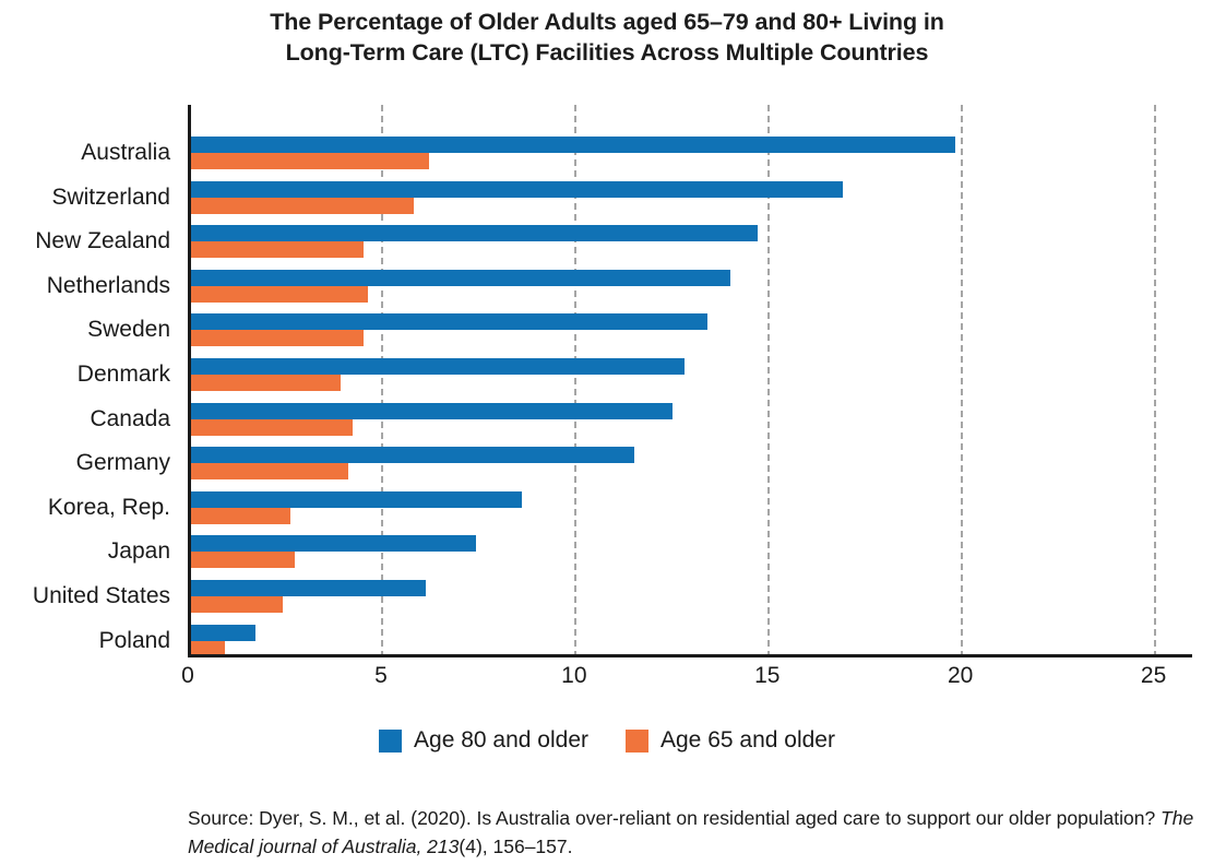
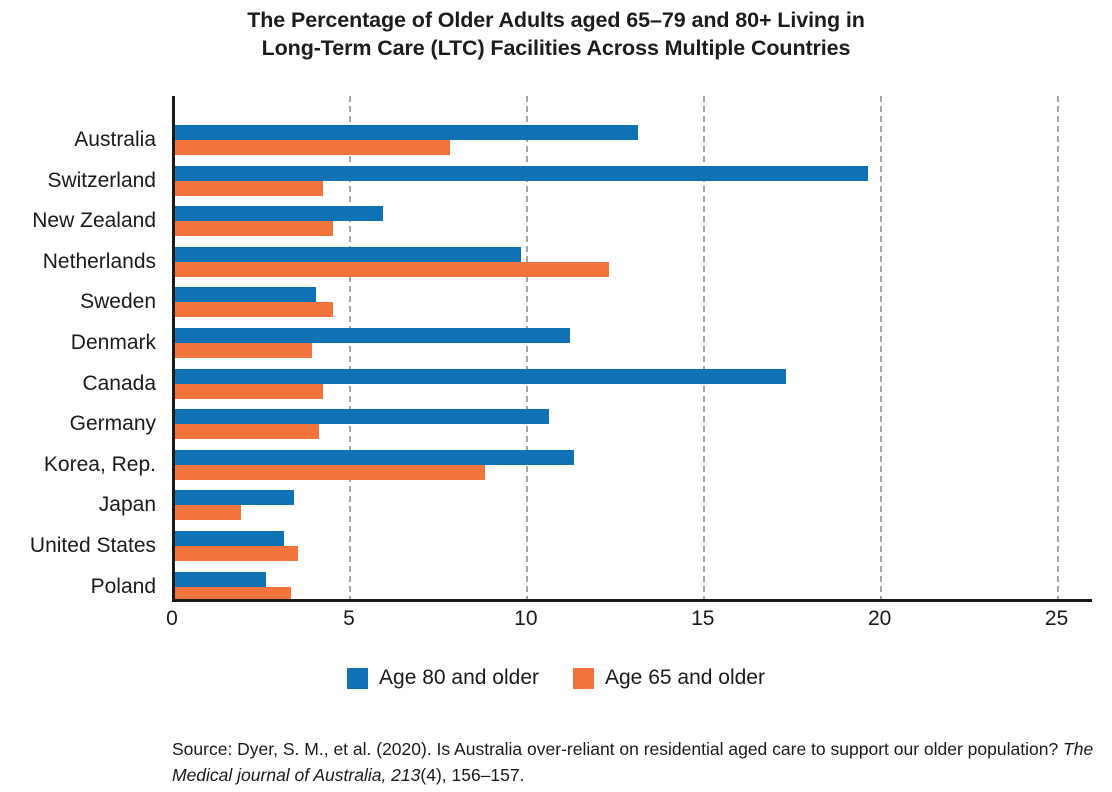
Age 80 and older/Australia: 19.8 -> 13.1
Age 65 and older/Australia: 6.2 -> 7.8
Age 80 and older/Switzerland: 16.9 -> 19.6
Age 65 and older/Switzerland: 5.8 -> 4.2
Age 80 and older/New Zealand: 14.7 -> 5.9
Age 80 and older/Netherlands: 14.0 -> 9.8
Age 65 and older/Netherlands: 4.6 -> 12.3
Age 80 and older/Sweden: 13.4 -> 4.0
Age 80 and older/Denmark: 12.8 -> 11.2
Age 80 and older/Canada: 12.5 -> 17.3
Age 80 and older/Germany: 11.5 -> 10.6
Age 80 and older/Korea, Rep.: 8.6 -> 11.3
Age 65 and older/Korea, Rep.: 2.6 -> 8.8
Age 80 and older/Japan: 7.4 -> 3.4
Age 65 and older/Japan: 2.7 -> 1.9
Age 80 and older/United States: 6.1 -> 3.1
Age 65 and older/United States: 2.4 -> 3.5
Age 80 and older/Poland: 1.7 -> 2.6
Age 65 and older/Poland: 0.9 -> 3.3
